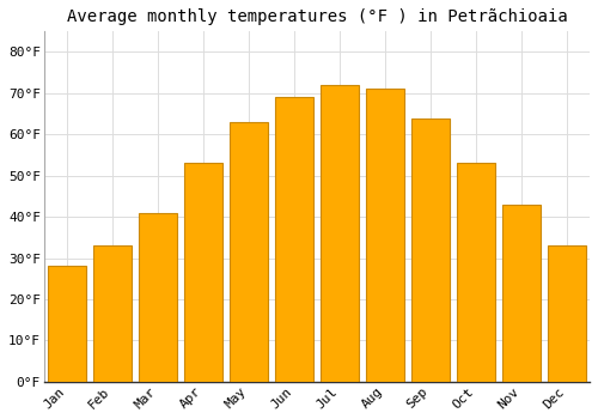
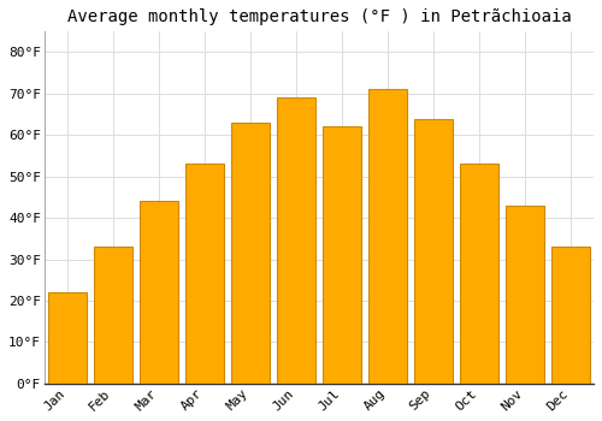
Jan: 28°F -> 22°F
Mar: 41°F -> 44°F
Jul: 72°F -> 62°F
